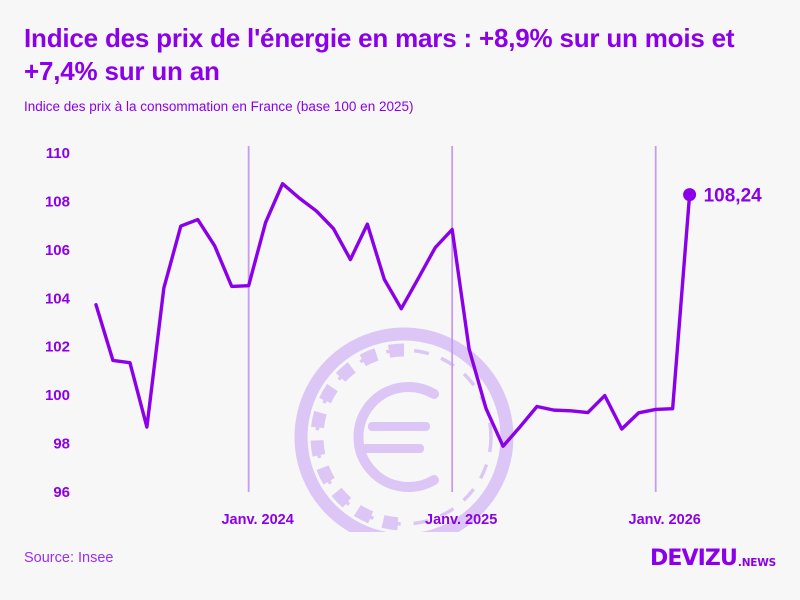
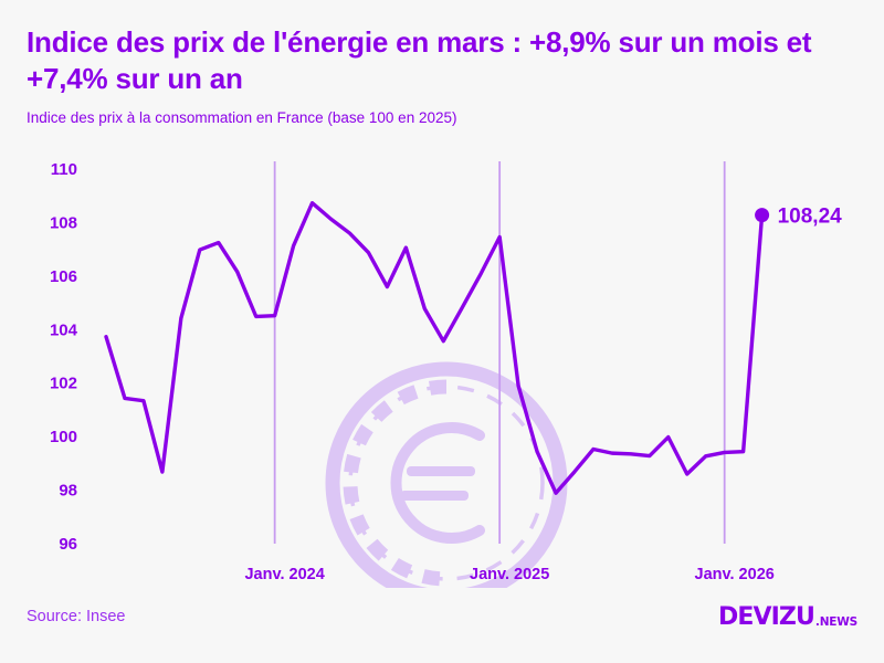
Janv. 2025: 106.8 -> 107.4
